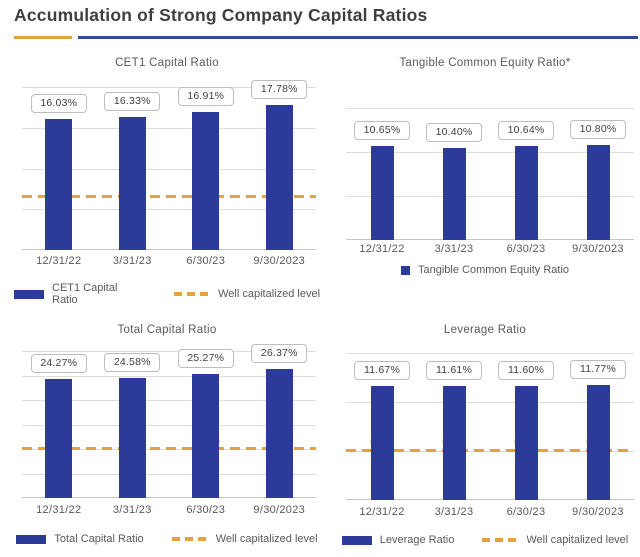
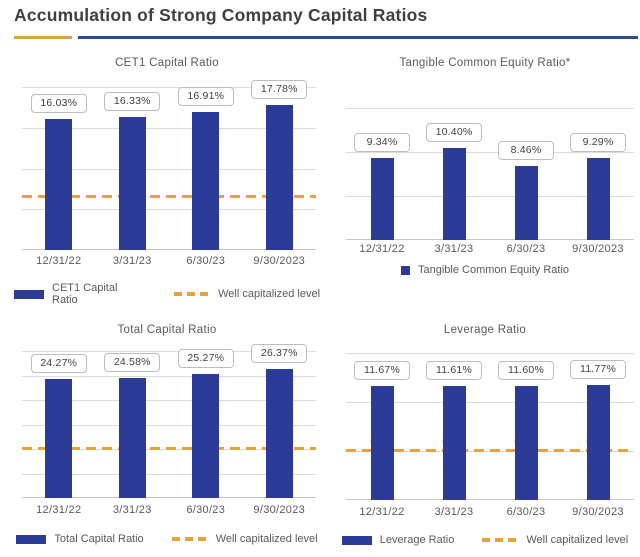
Tangible Common Equity Ratio*/12/31/22: 10.65% -> 9.34%
Tangible Common Equity Ratio*/6/30/23: 10.64% -> 8.46%
Tangible Common Equity Ratio*/9/30/2023: 10.80% -> 9.29%
